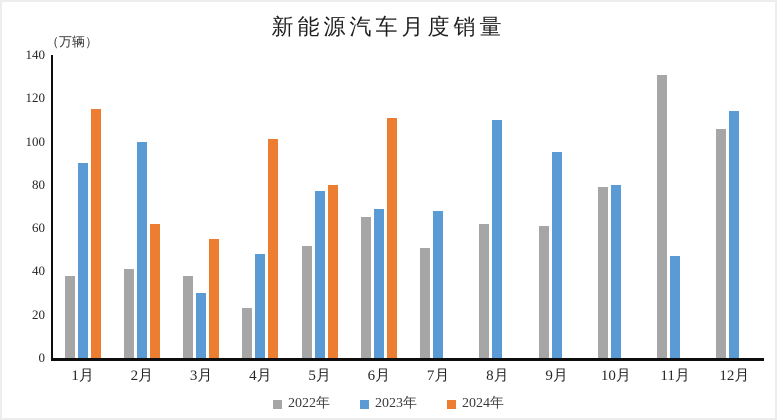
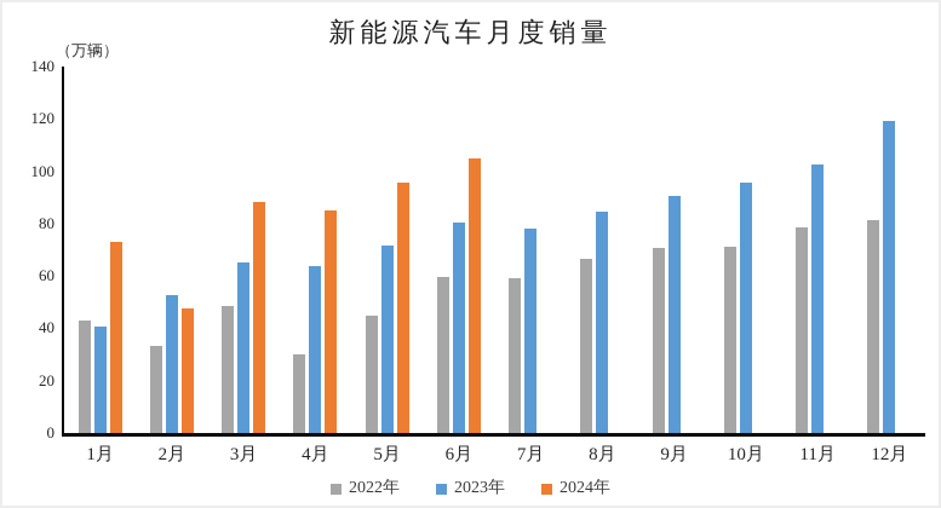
2022年/1月: 38 -> 43
2023年/1月: 90 -> 41
2024年/1月: 115 -> 73
2022年/2月: 41 -> 33
2023年/2月: 100 -> 52
2024年/2月: 62 -> 48
2022年/3月: 38 -> 48
2023年/3月: 30 -> 65
2024年/3月: 55 -> 88
2022年/4月: 23 -> 30
2023年/4月: 48 -> 64
2024年/4月: 101 -> 85
2022年/5月: 52 -> 45
2023年/5月: 77 -> 72
2024年/5月: 80 -> 96
2022年/6月: 65 -> 60
2023年/6月: 69 -> 81
2024年/6月: 111 -> 105
2022年/7月: 51 -> 59
2023年/7月: 68 -> 78
2022年/8月: 62 -> 67
2023年/8月: 110 -> 85
2022年/9月: 61 -> 71
2023年/9月: 95 -> 90
2022年/10月: 79 -> 71
2023年/10月: 80 -> 96
2022年/11月: 131 -> 79
2023年/11月: 47 -> 103
2022年/12月: 106 -> 81
2023年/12月: 114 -> 119
